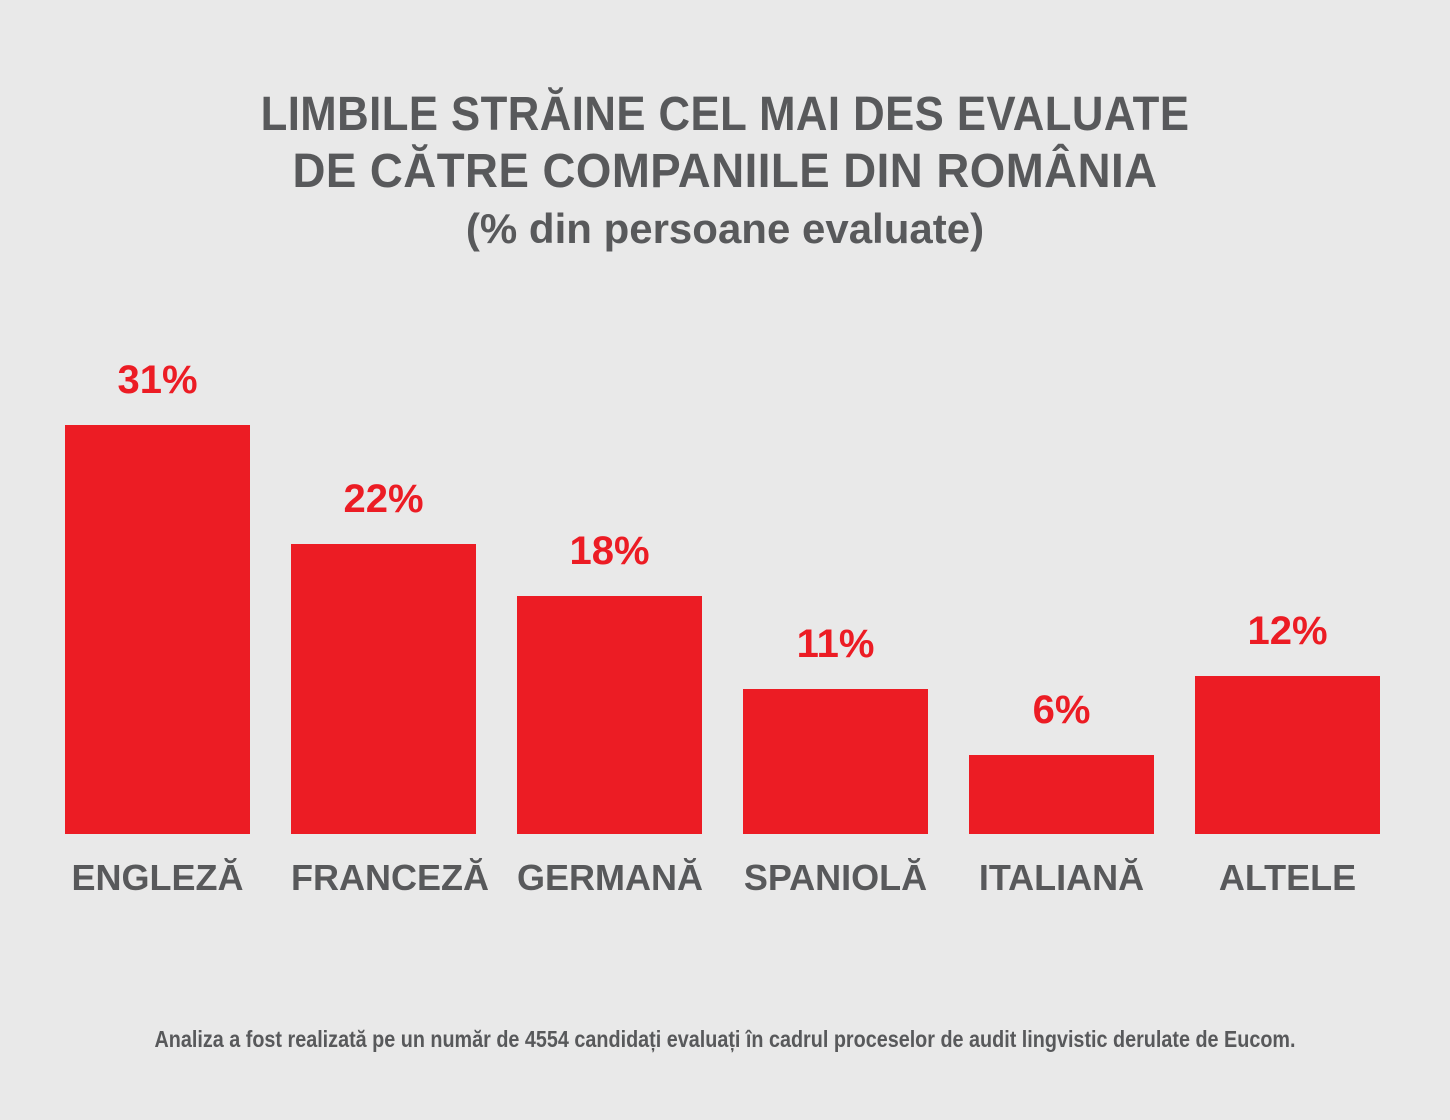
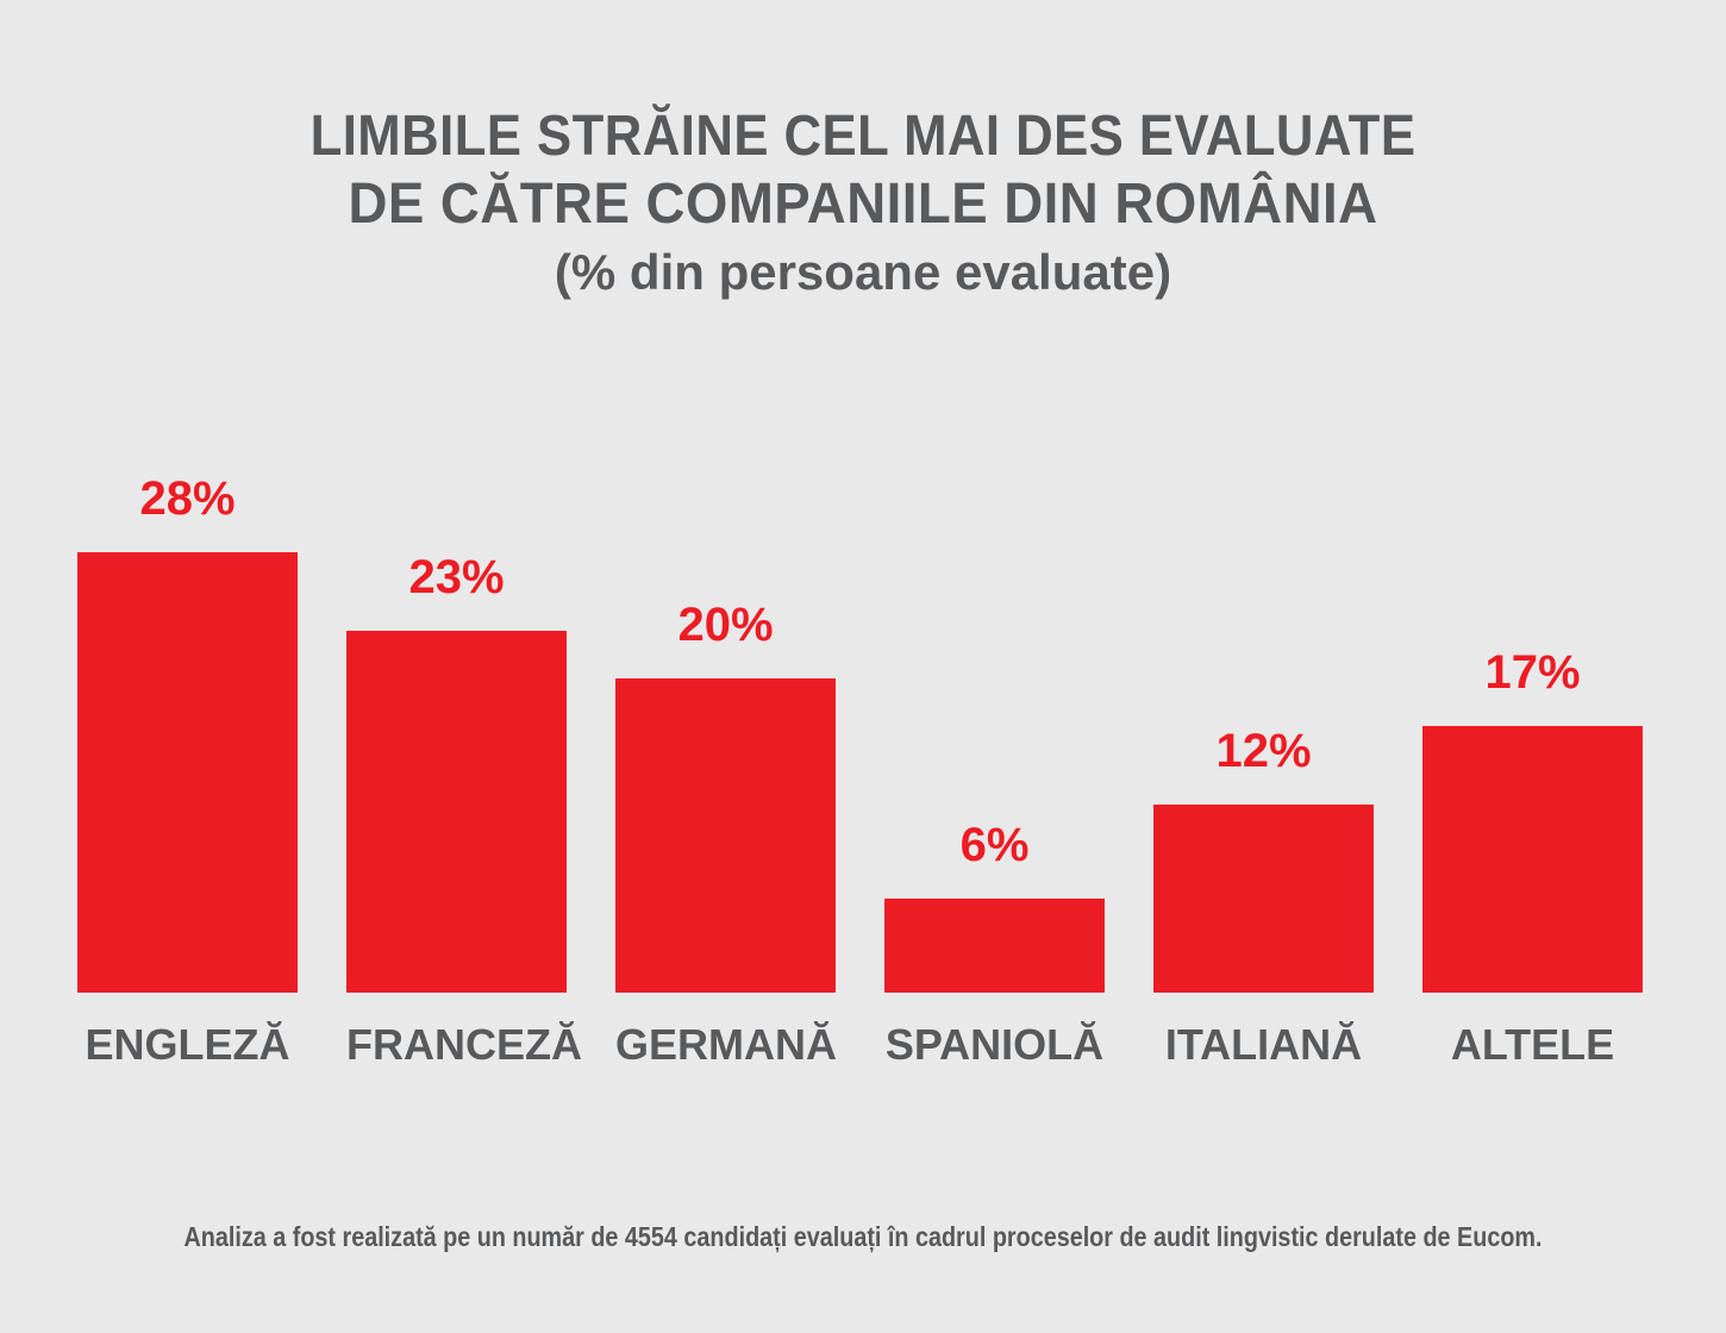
ENGLEZĂ: 31% -> 28%
FRANCEZĂ: 22% -> 23%
GERMANĂ: 18% -> 20%
SPANIOLĂ: 11% -> 6%
ITALIANĂ: 6% -> 12%
ALTELE: 12% -> 17%
